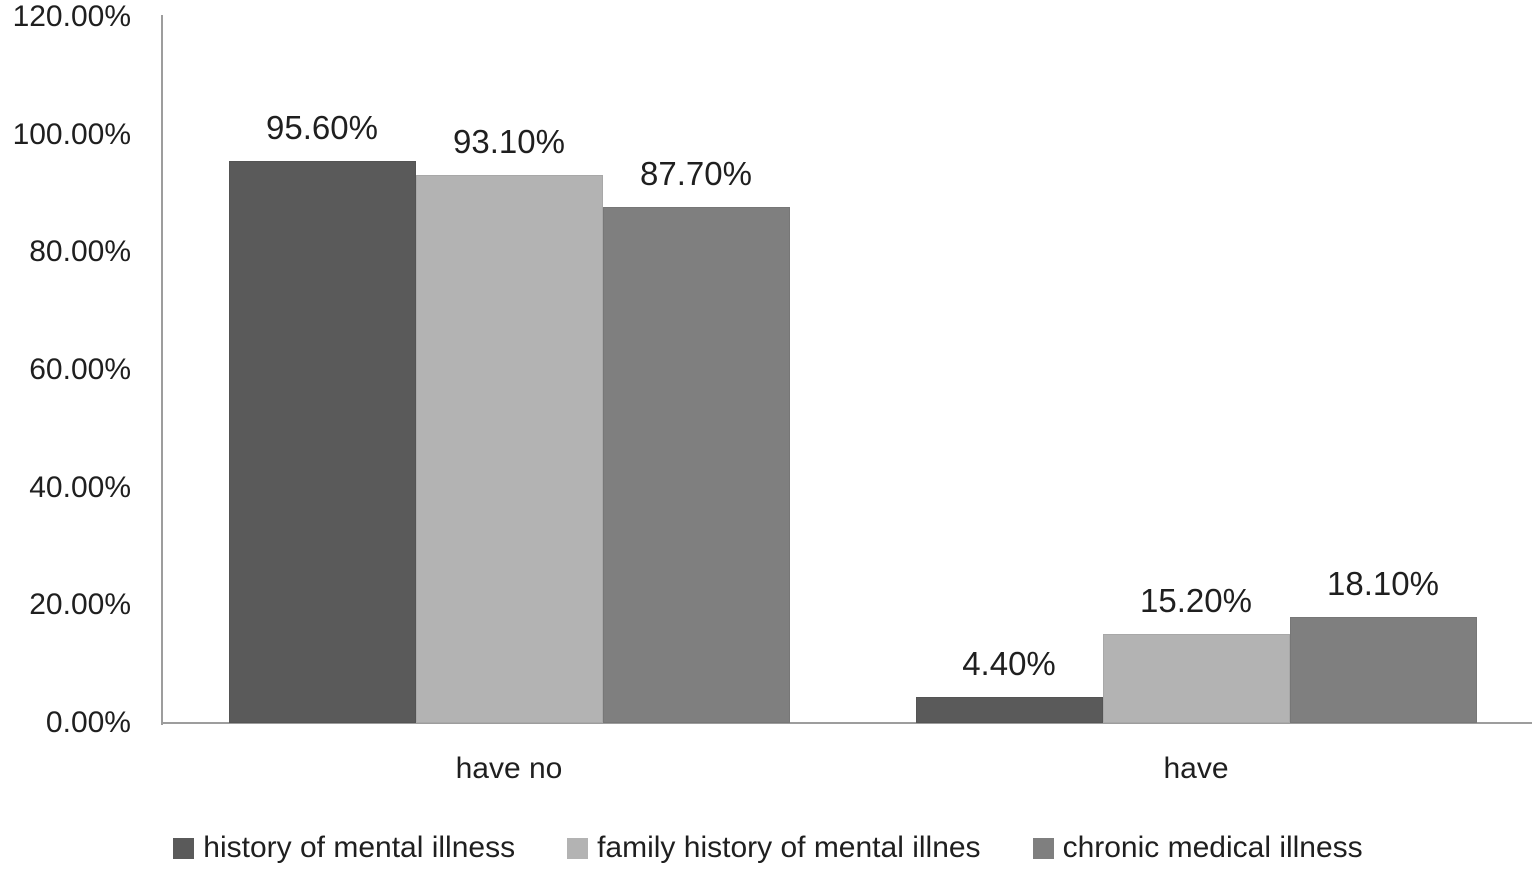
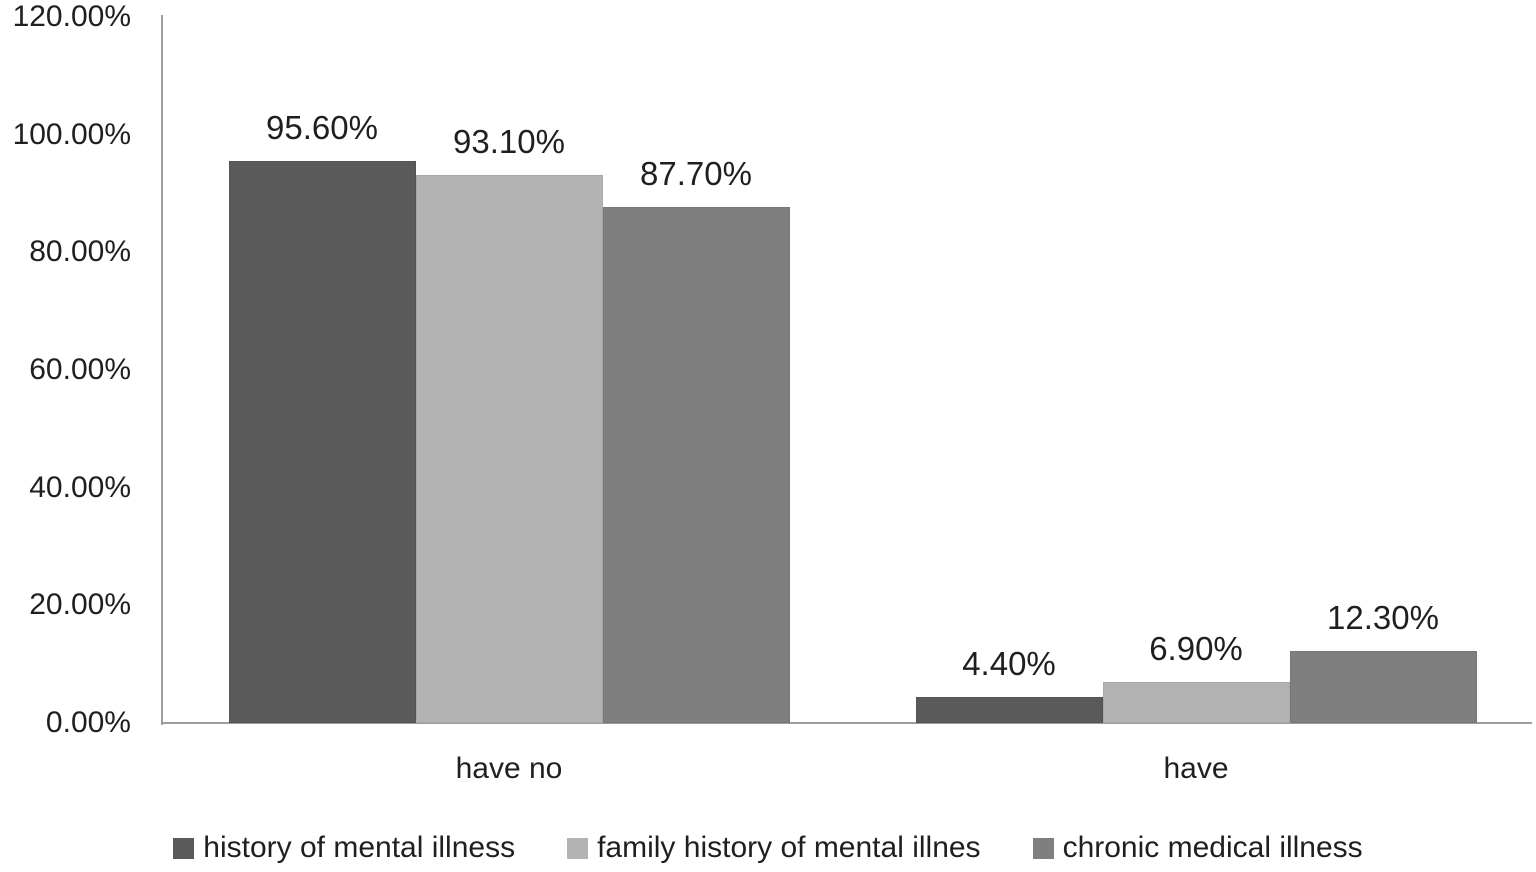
family history of mental illnes/have: 15.20% -> 6.90%
chronic medical illness/have: 18.10% -> 12.30%
